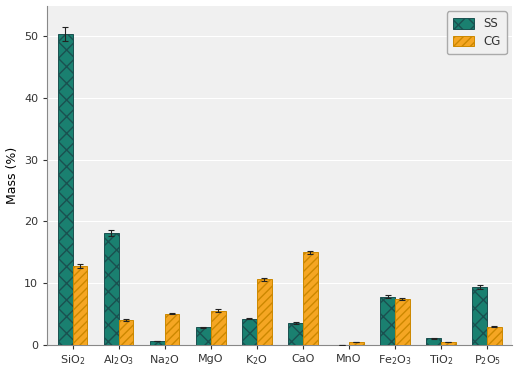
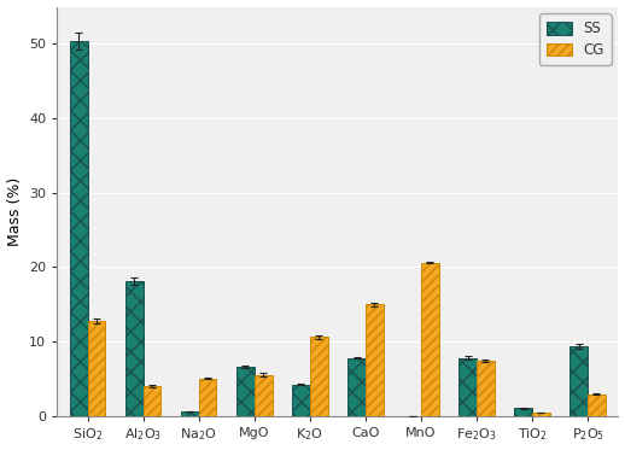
SS/MgO: 2.8 -> 6.6
SS/CaO: 3.5 -> 7.8
CG/MnO: 0.4 -> 20.6
